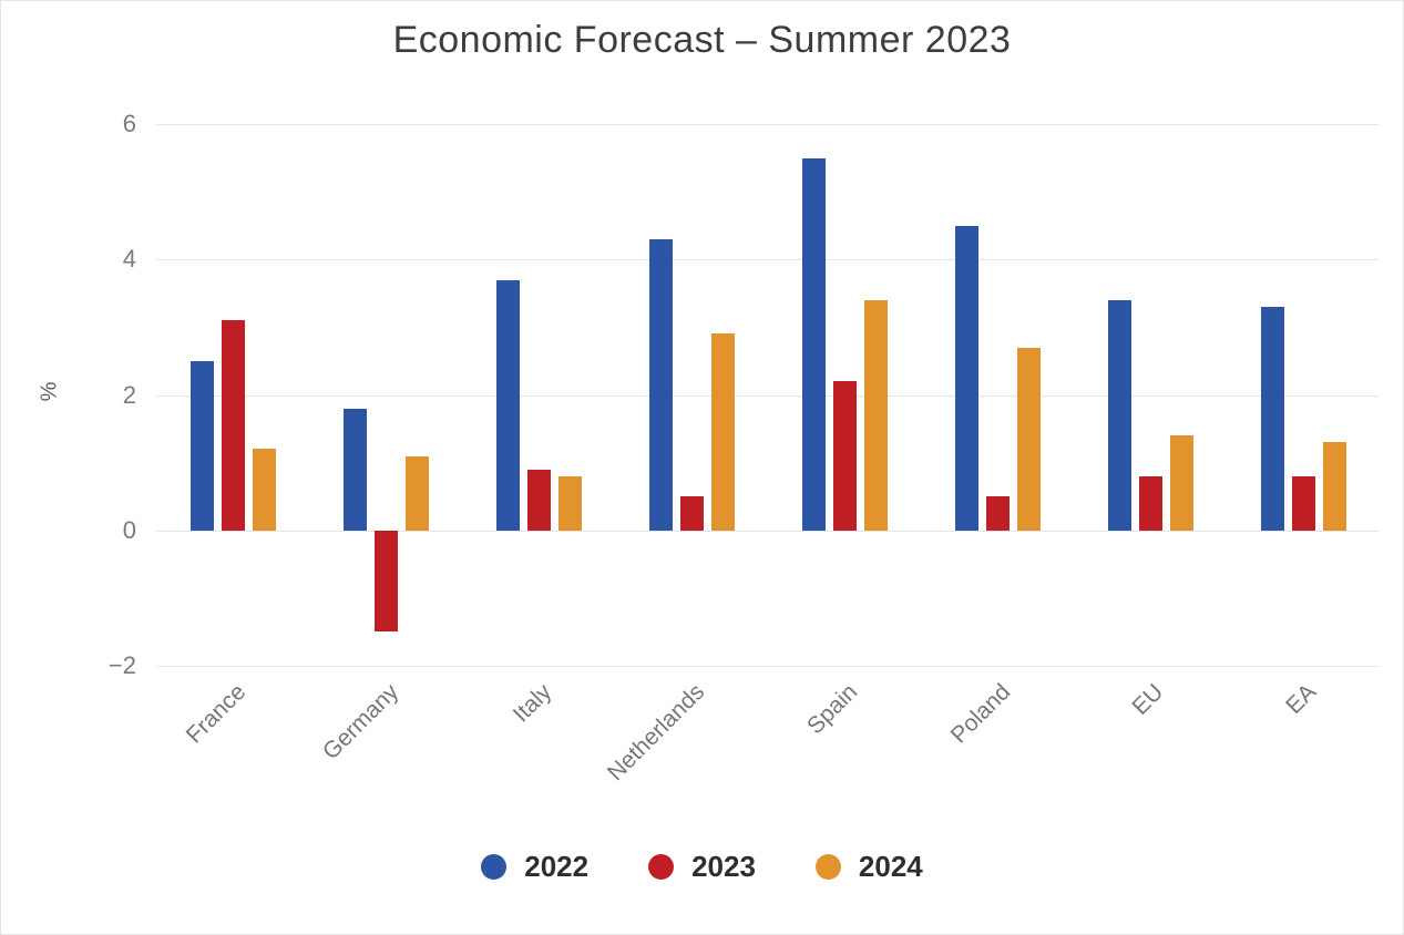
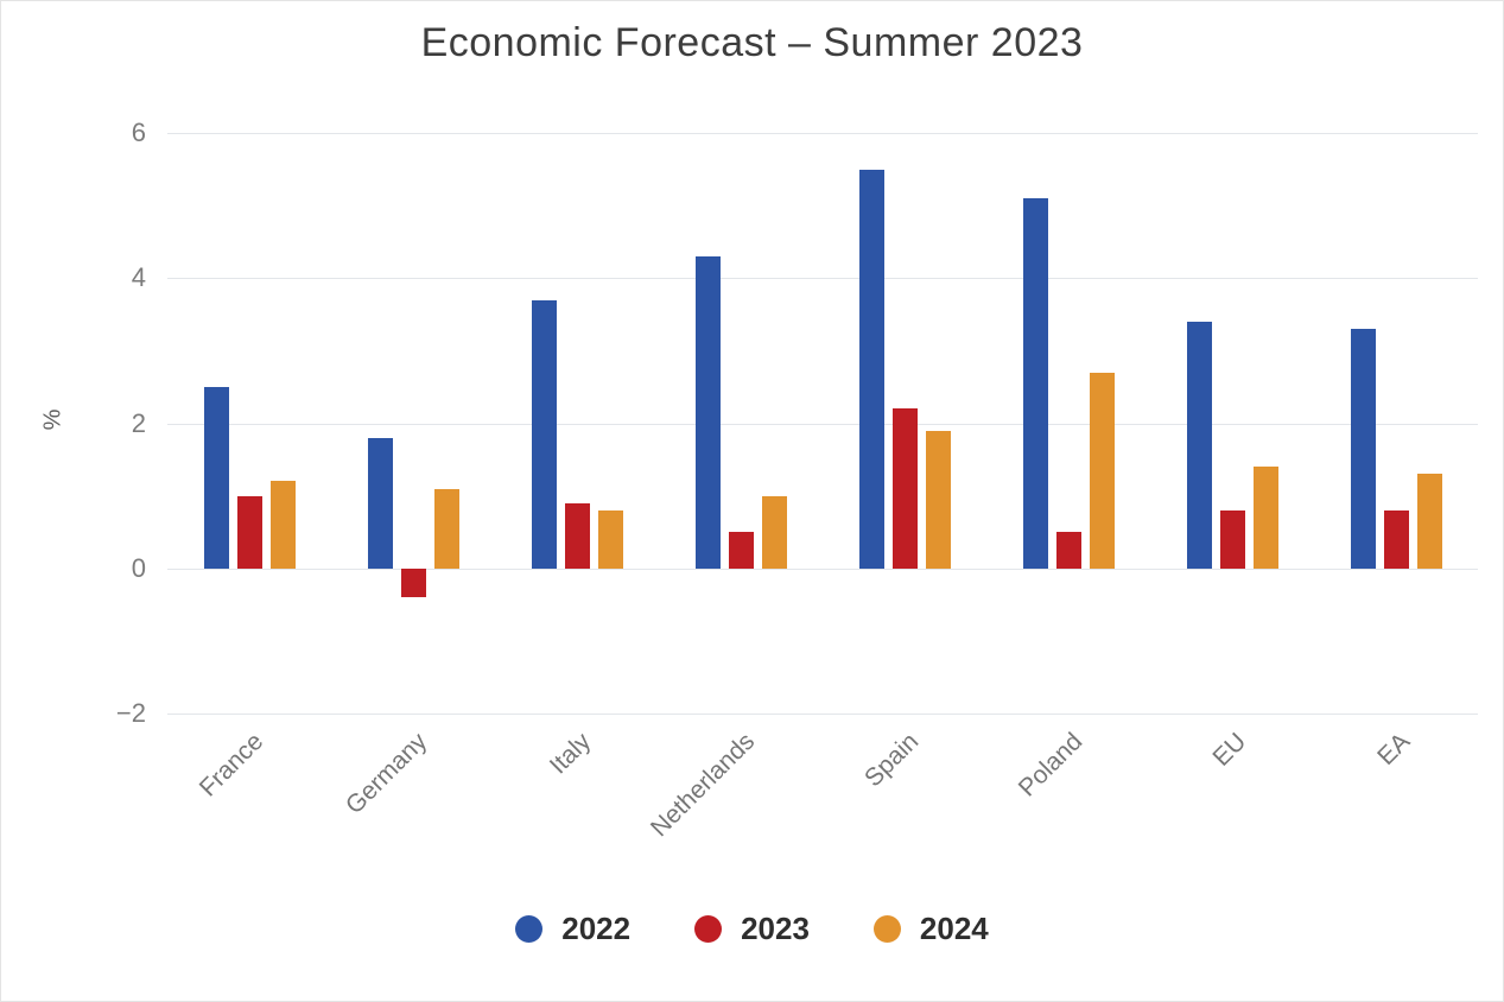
2023/France: 3.1 -> 1.0
2023/Germany: -1.5 -> -0.4
2024/Netherlands: 2.9 -> 1.0
2024/Spain: 3.4 -> 1.9
2022/Poland: 4.5 -> 5.1
